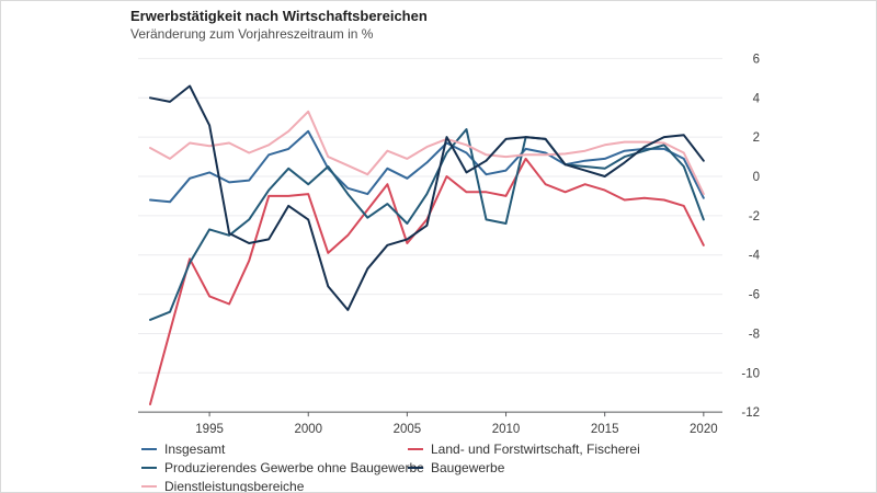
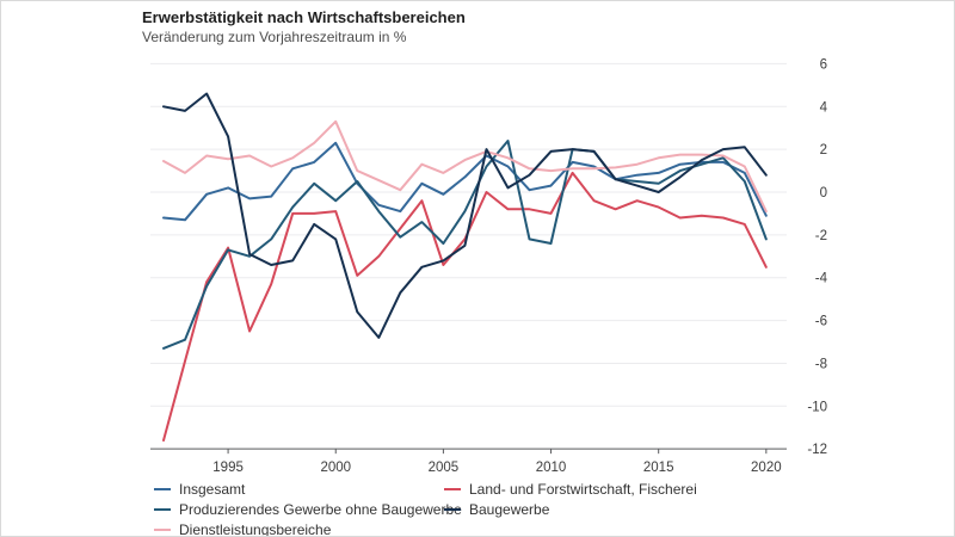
Land- und Forstwirtschaft, Fischerei/1995: -6.1 -> -2.6
